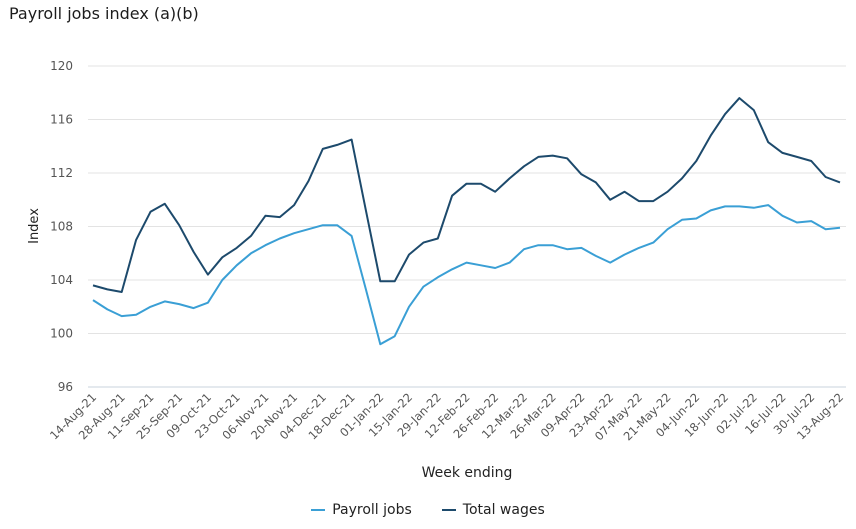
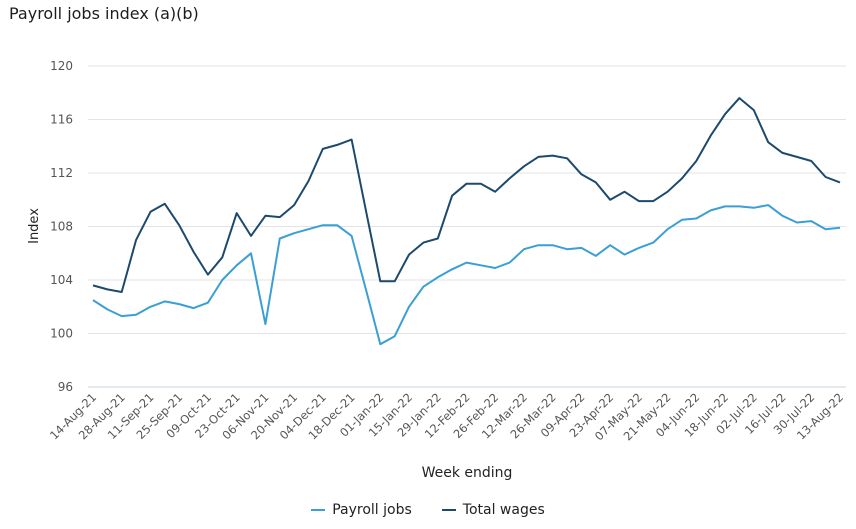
Total wages/23-Oct-21: 106.4 -> 109.0
Payroll jobs/06-Nov-21: 106.6 -> 100.7
Payroll jobs/23-Apr-22: 105.3 -> 106.6
